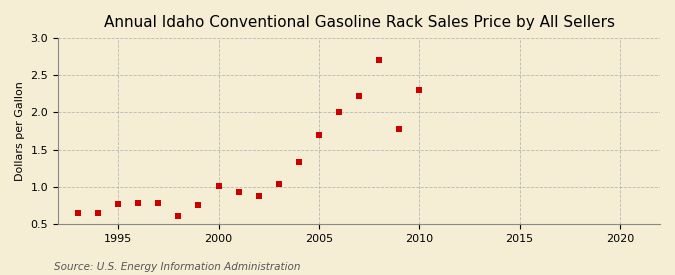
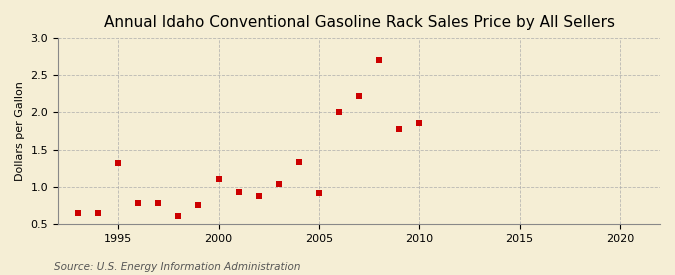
1995: 0.77 -> 1.32
2000: 1.01 -> 1.10
2005: 1.70 -> 0.92
2010: 2.30 -> 1.86
